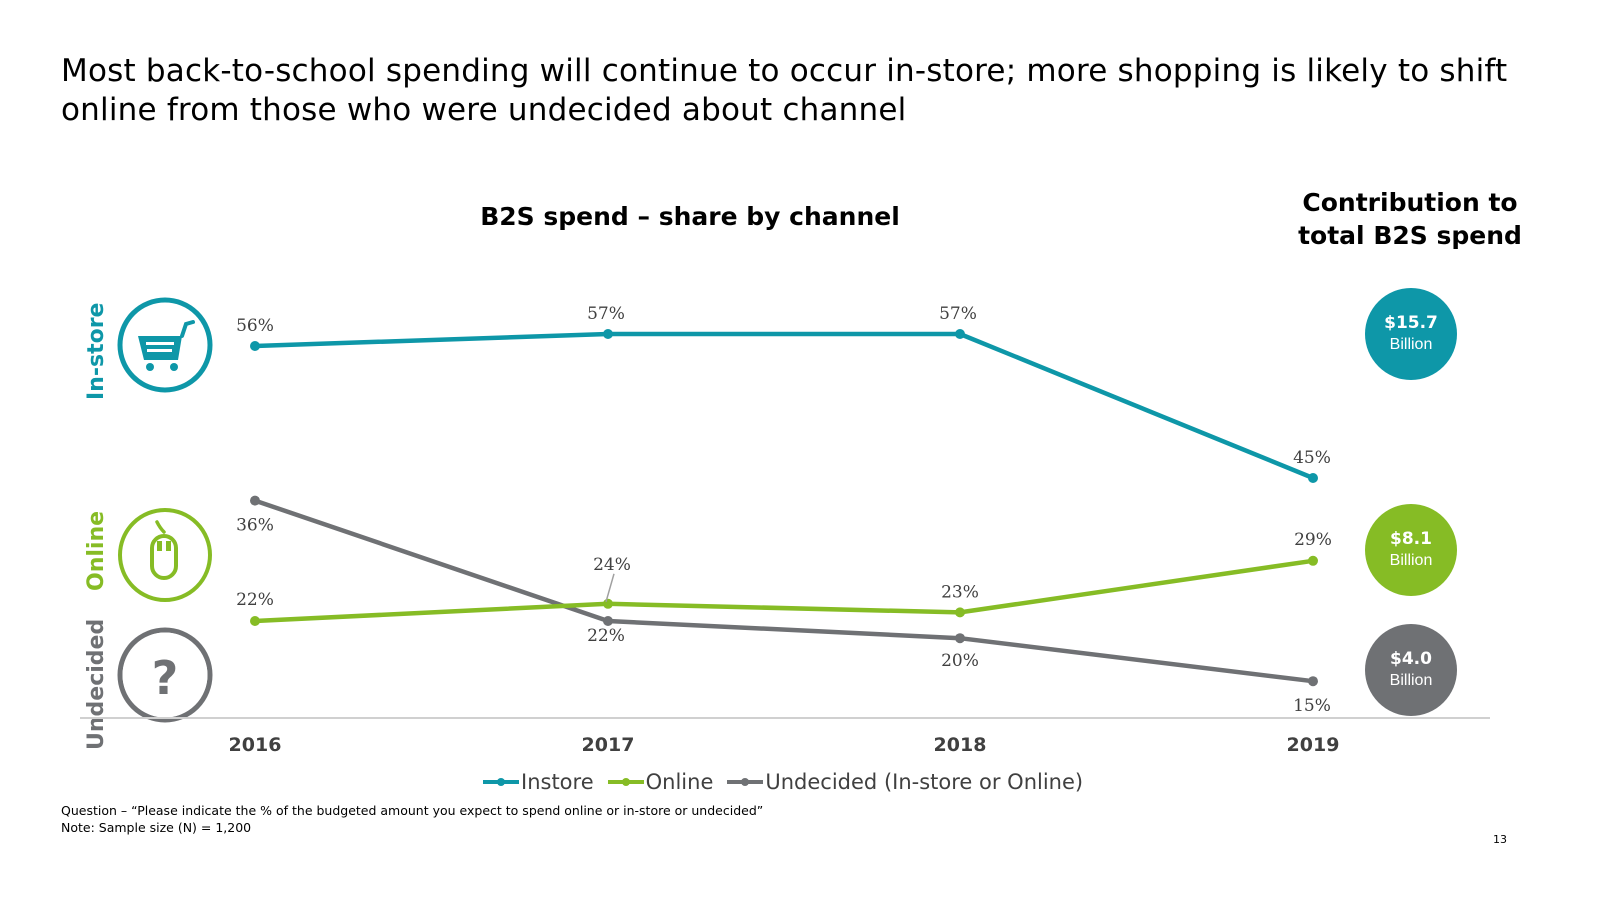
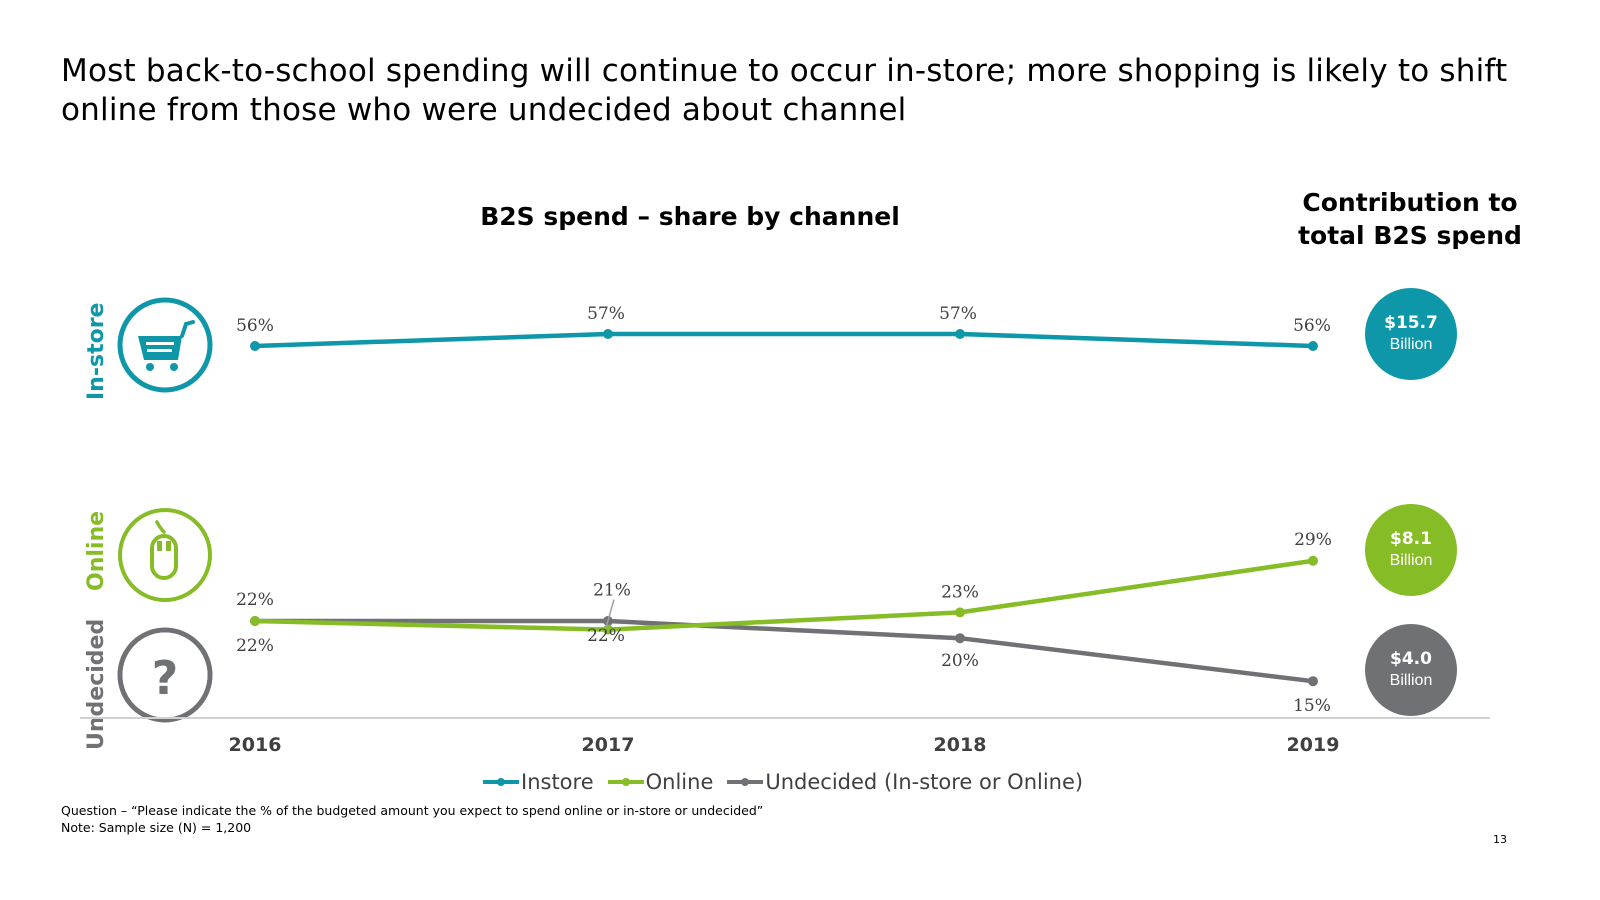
Undecided (In-store or Online)/2016: 36% -> 22%
Online/2017: 24% -> 21%
Instore/2019: 45% -> 56%
